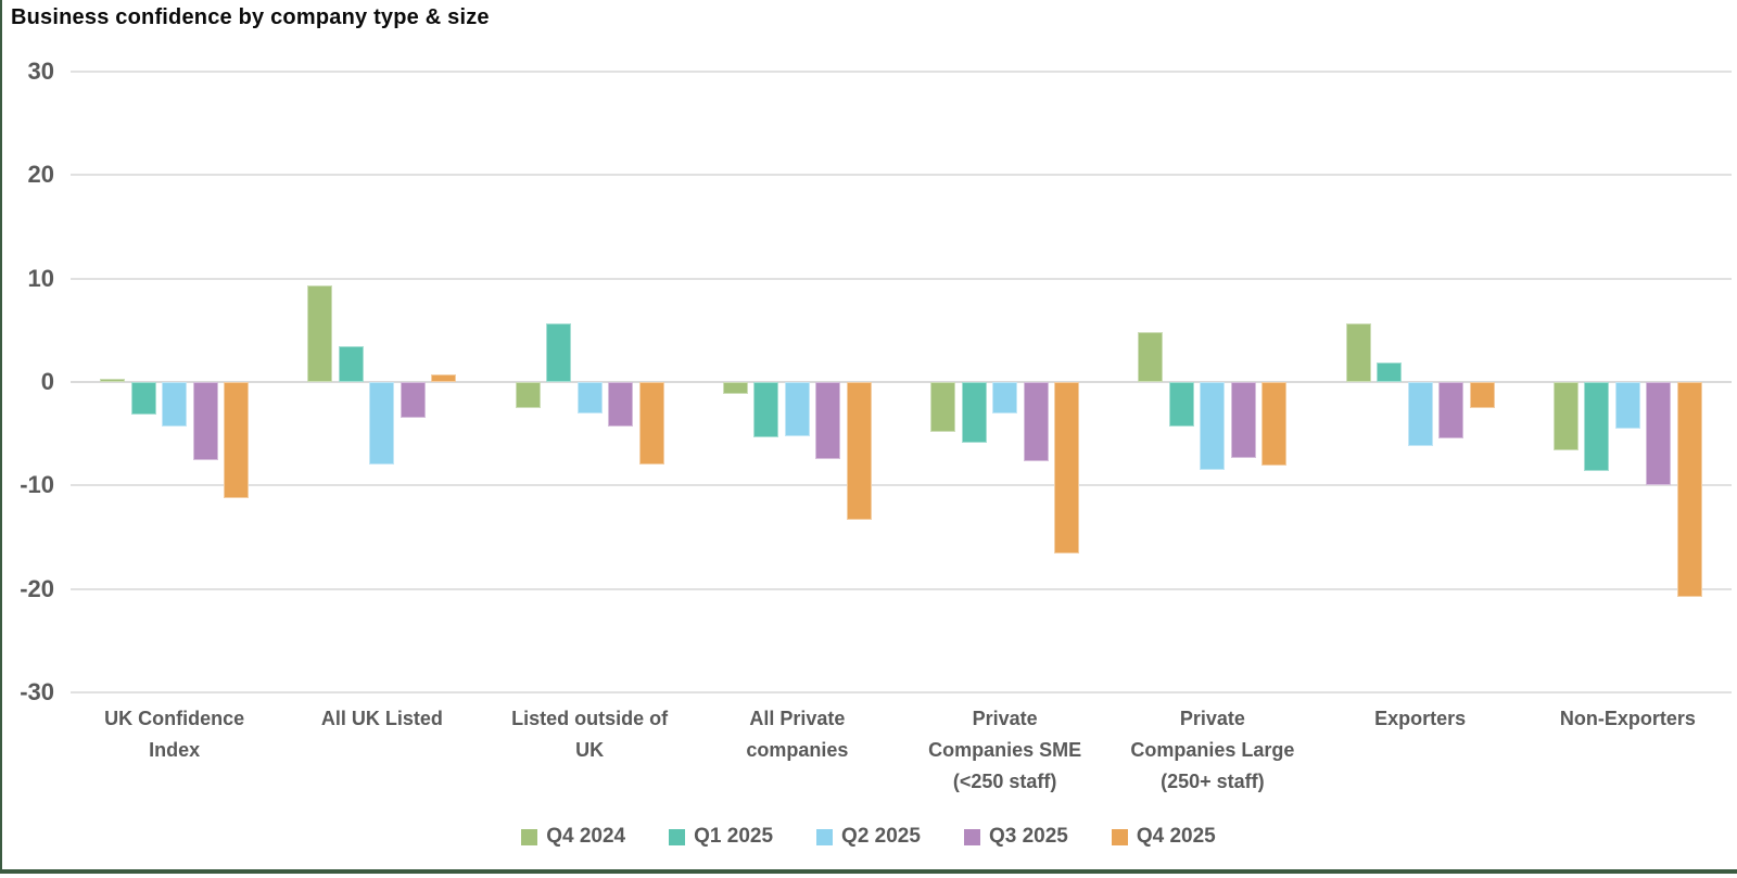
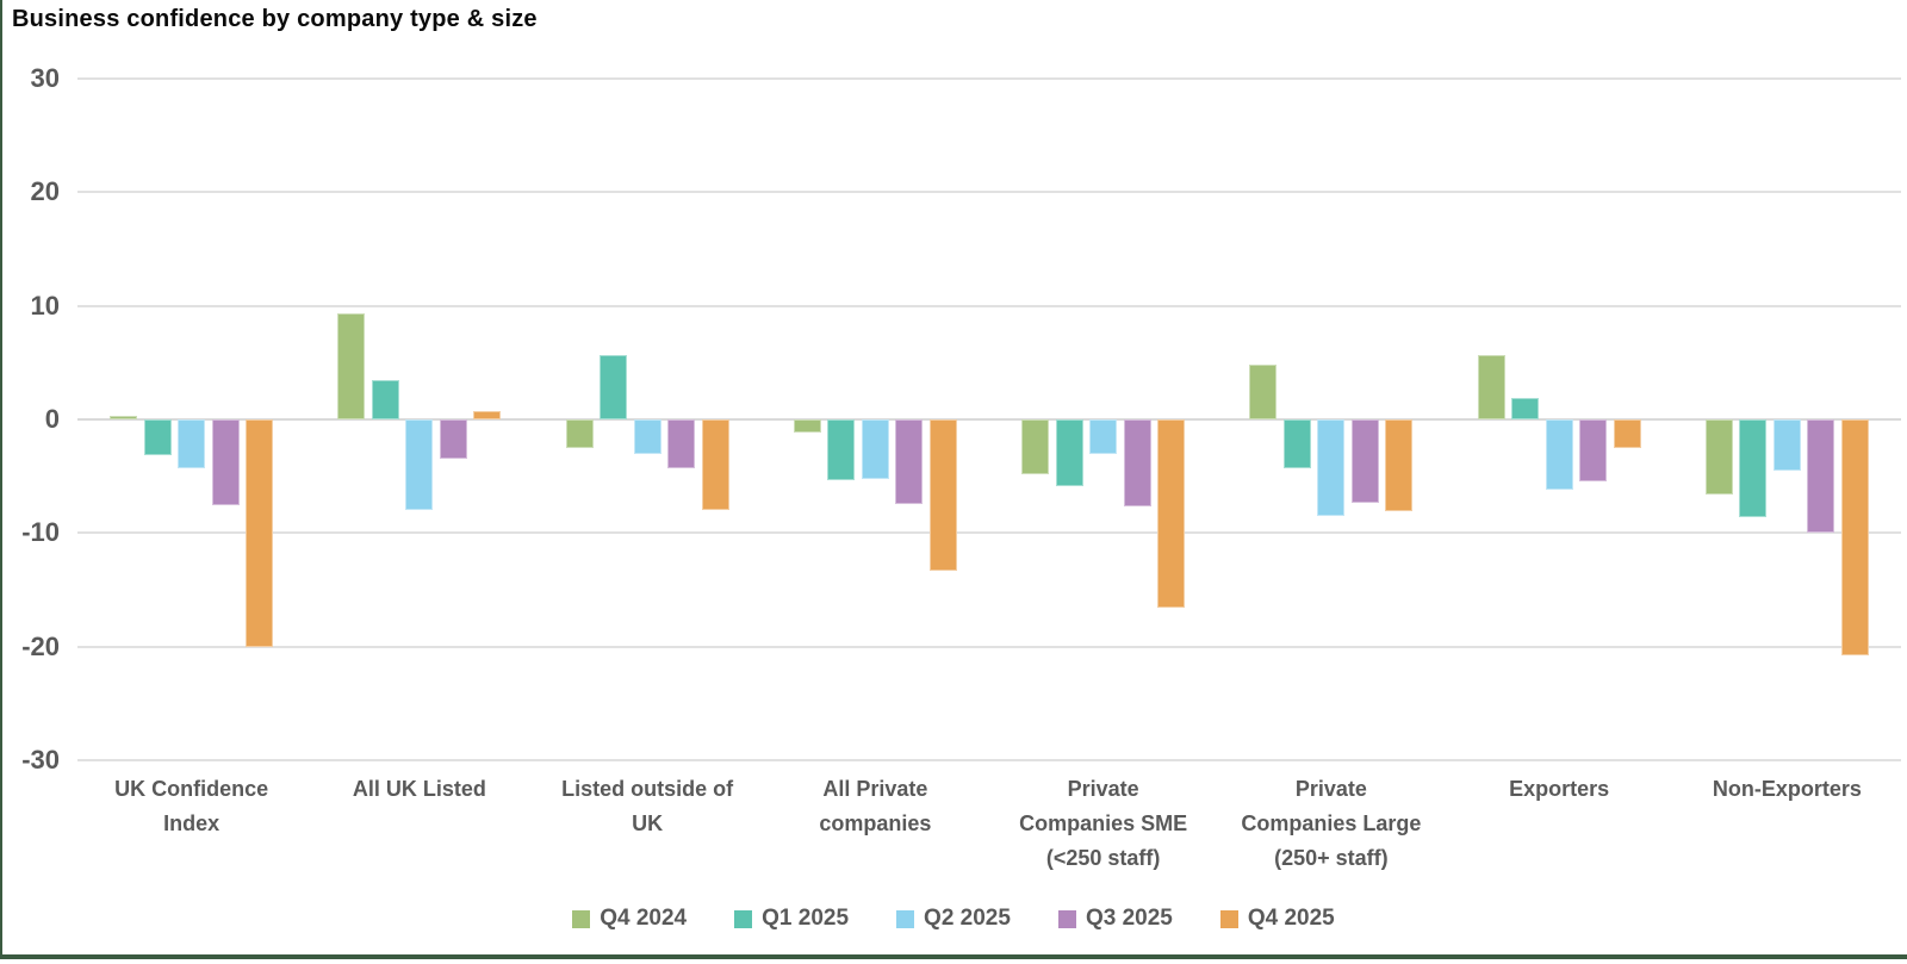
Q4 2025/UK Confidence Index: -11 -> -20
